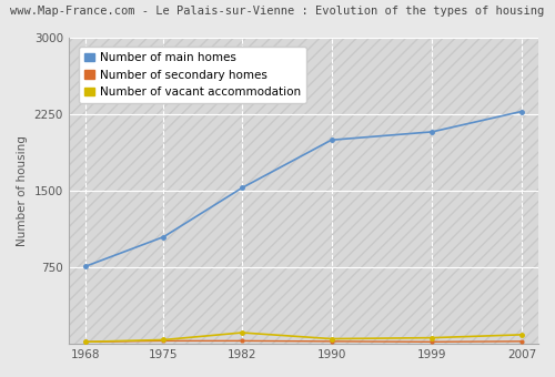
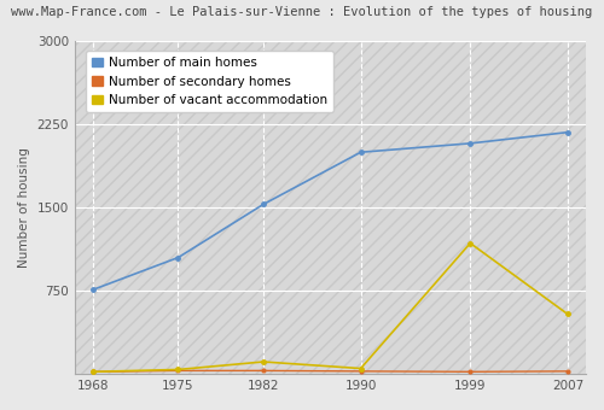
Number of vacant accommodation/1999: 60 -> 1180
Number of main homes/2007: 2280 -> 2180
Number of vacant accommodation/2007: 90 -> 540
